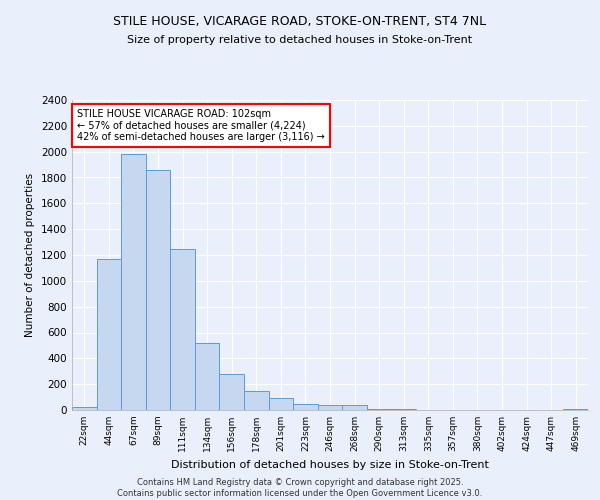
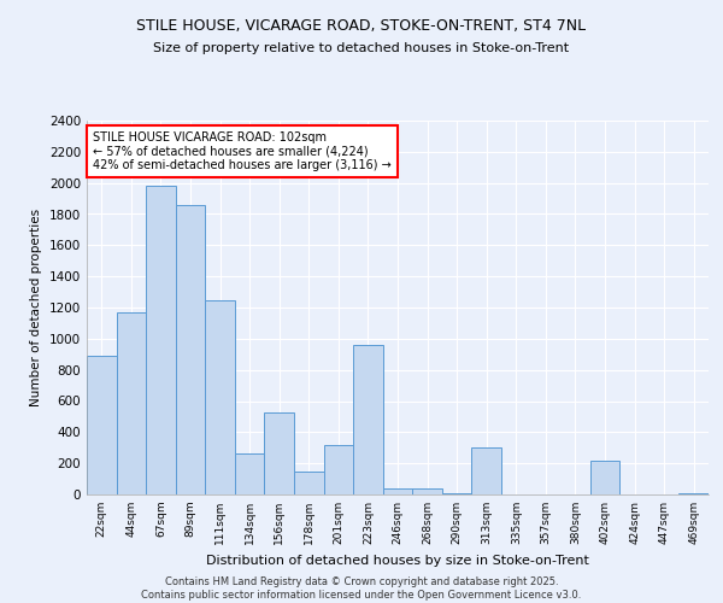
22sqm: 20 -> 890
134sqm: 520 -> 260
156sqm: 280 -> 530
201sqm: 90 -> 320
223sqm: 40 -> 960
313sqm: 0 -> 300
402sqm: 0 -> 220
